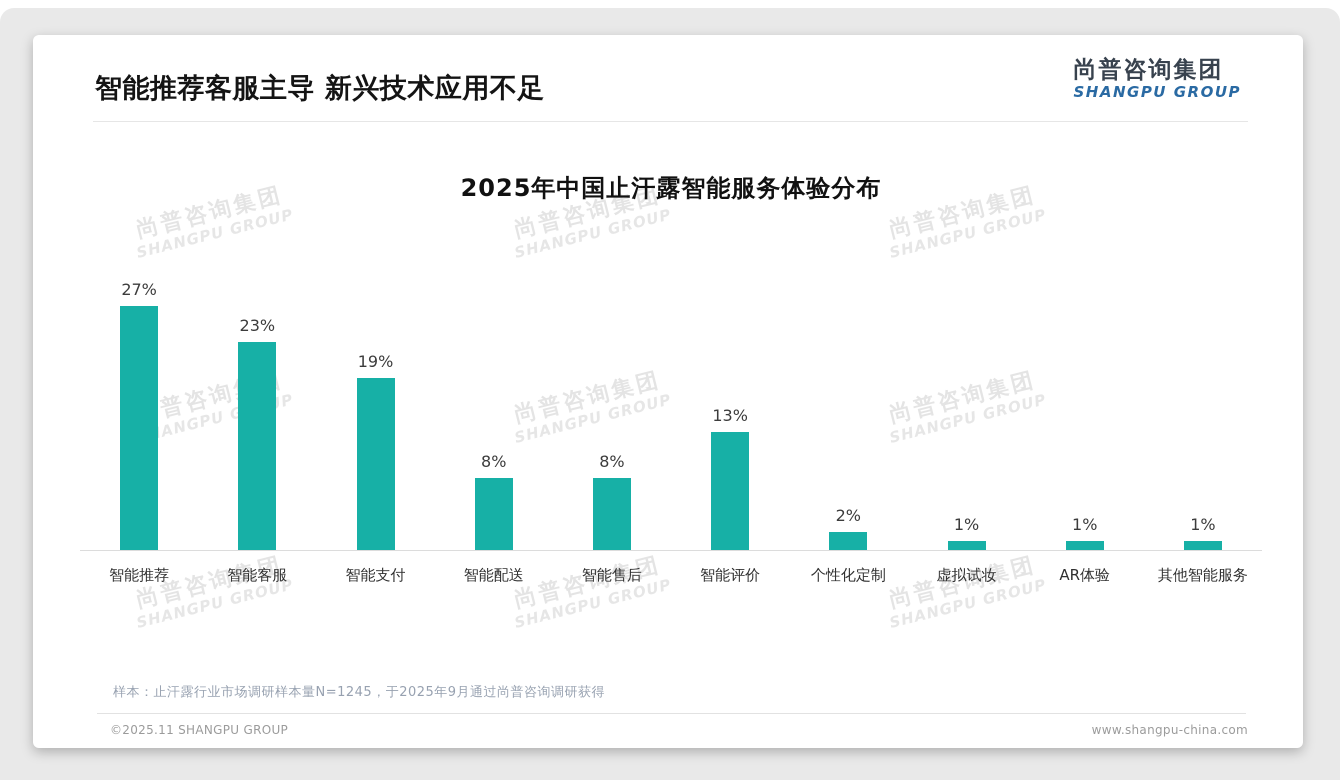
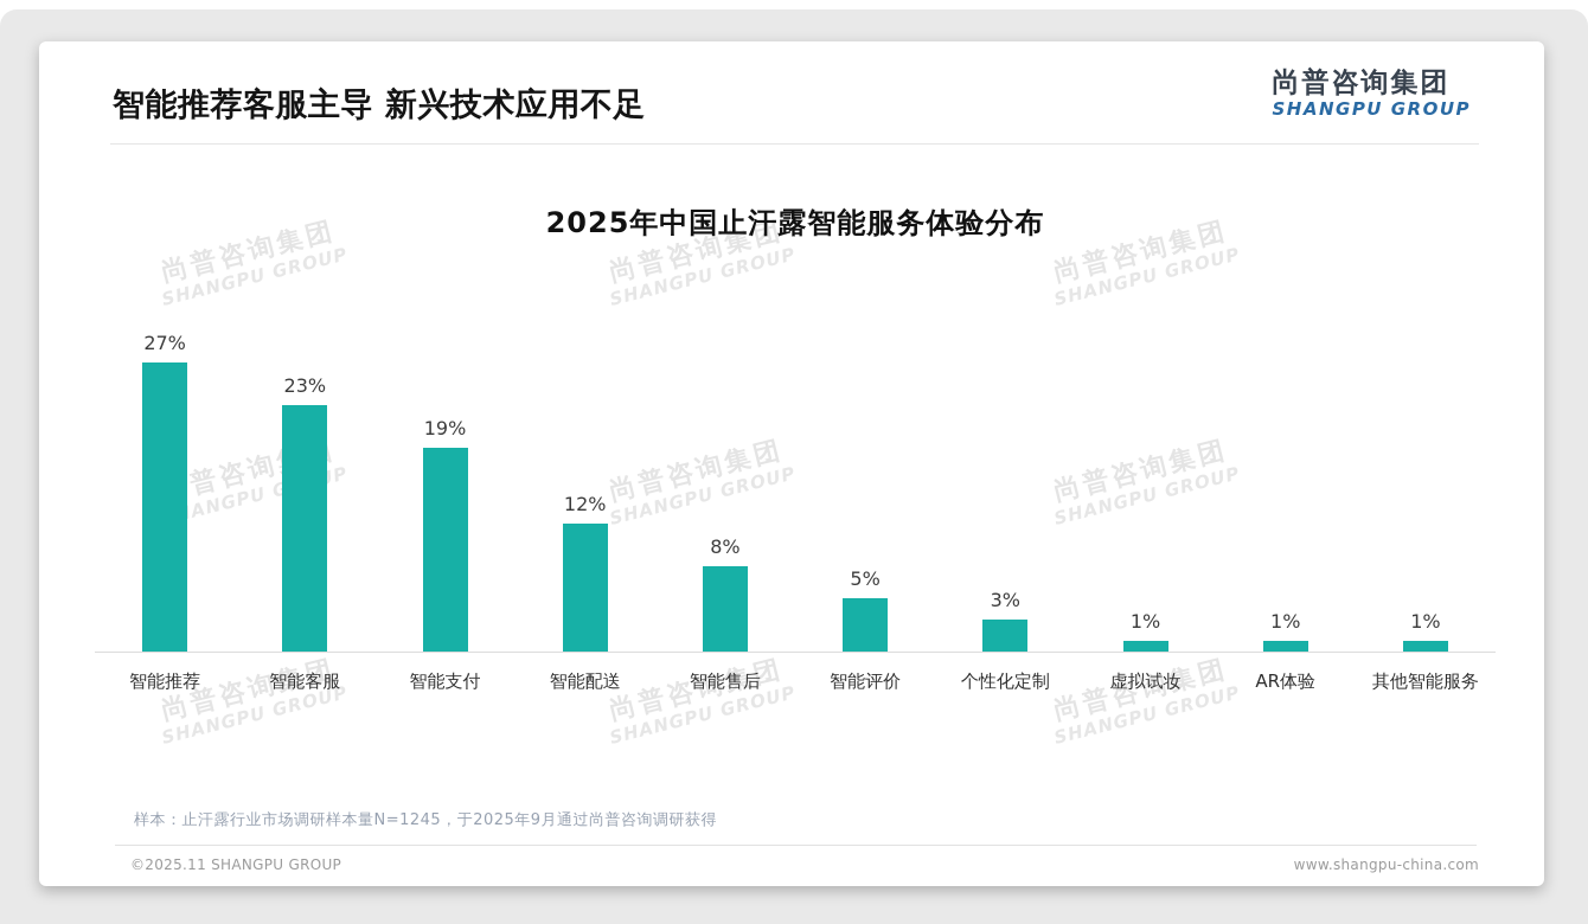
智能配送: 8% -> 12%
智能评价: 13% -> 5%
个性化定制: 2% -> 3%
